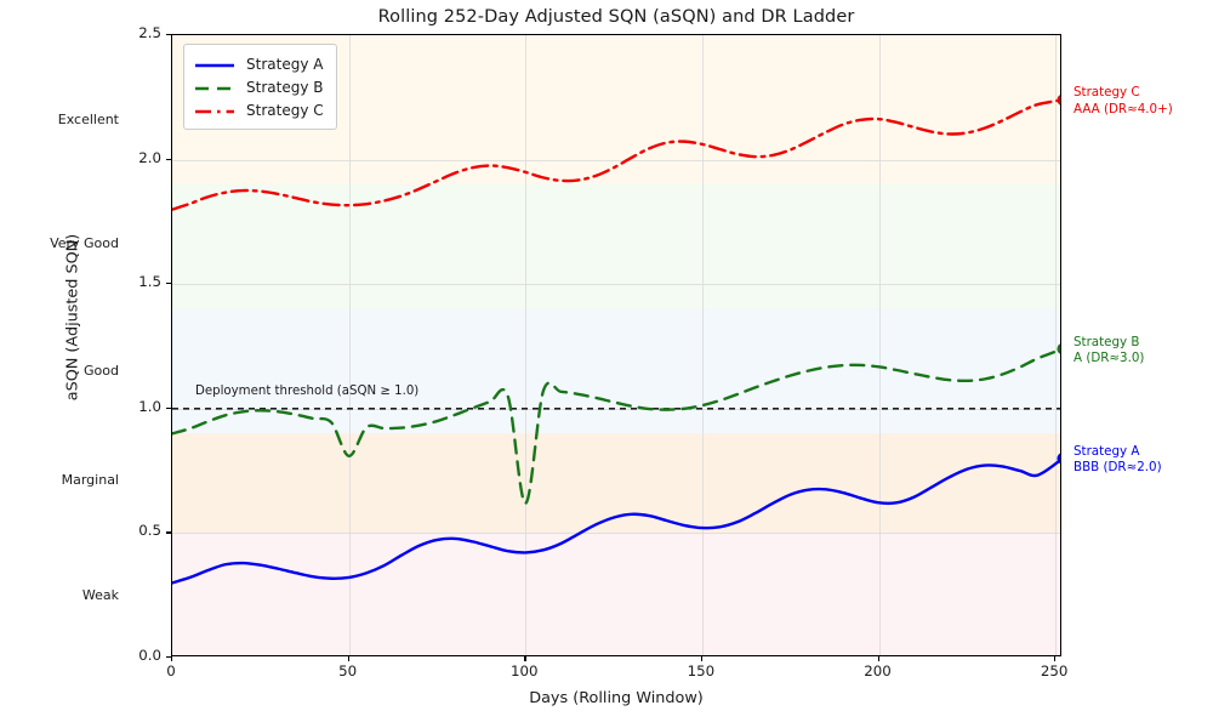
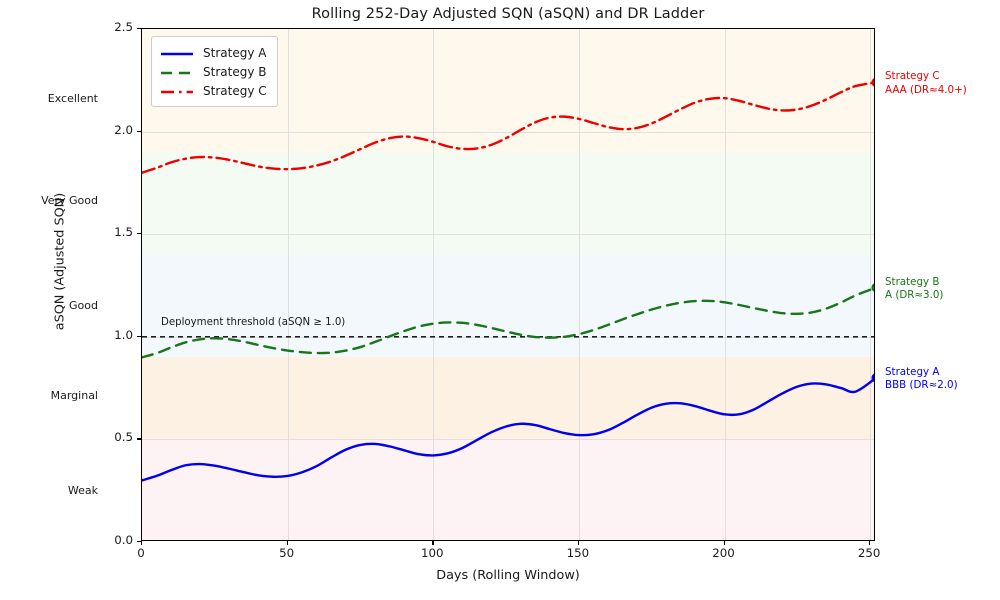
Strategy B/50: 0.81 -> 0.93
Strategy B/100: 0.62 -> 1.06
